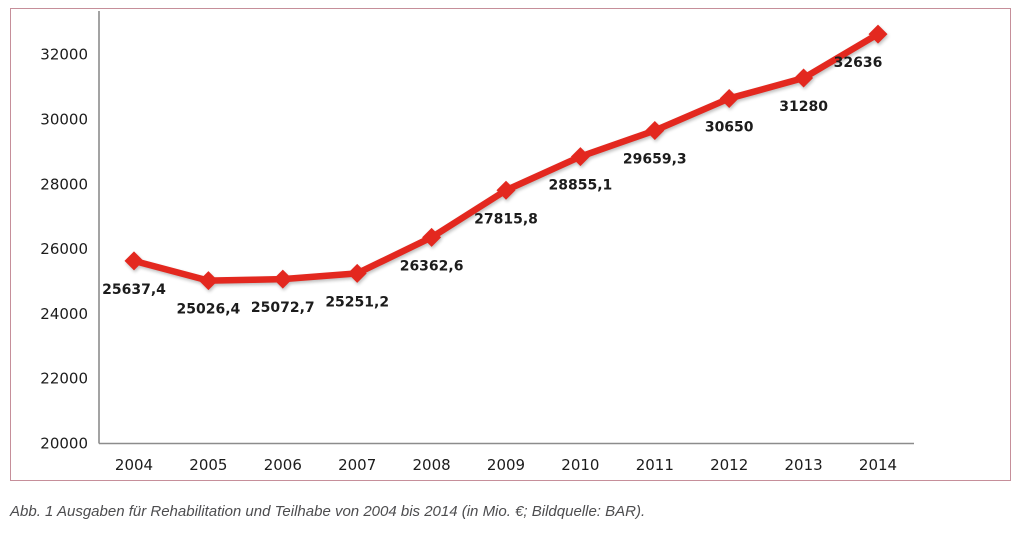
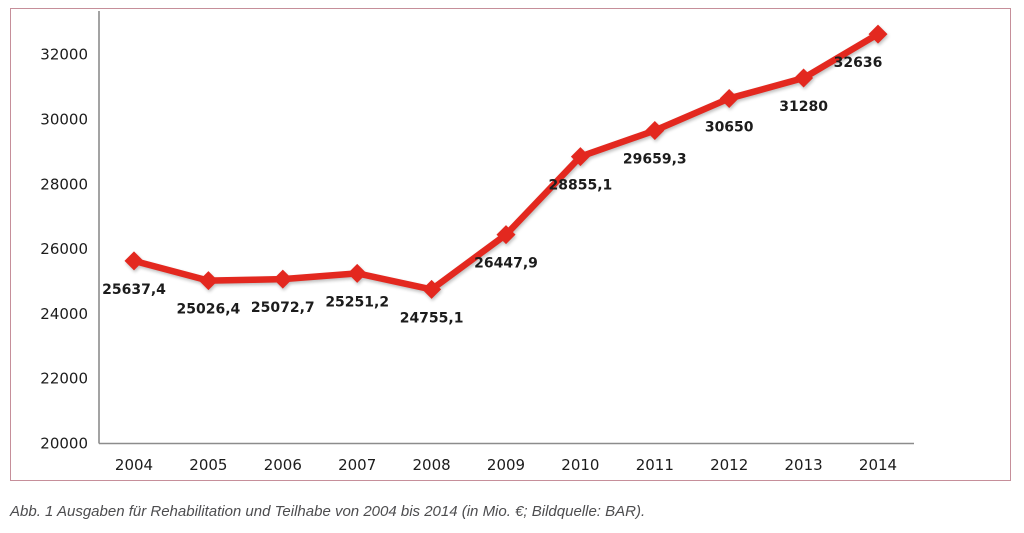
2008: 26362,6 -> 24755,1
2009: 27815,8 -> 26447,9
